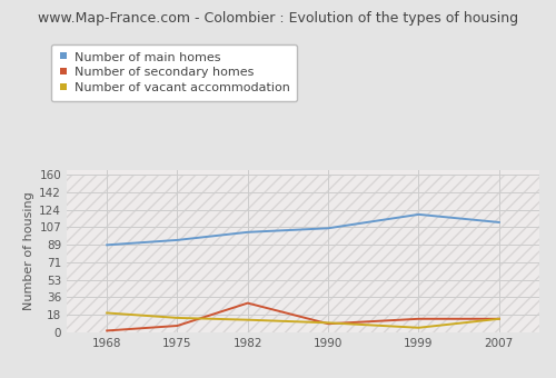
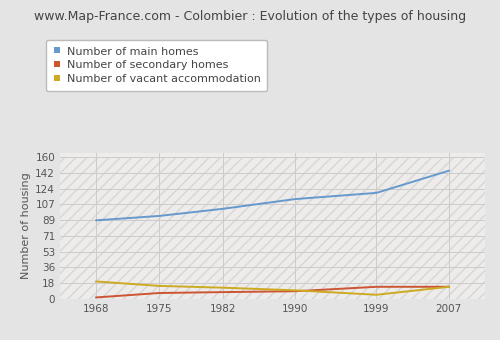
Number of secondary homes/1982: 30 -> 8
Number of main homes/1990: 106 -> 113
Number of main homes/2007: 112 -> 145
